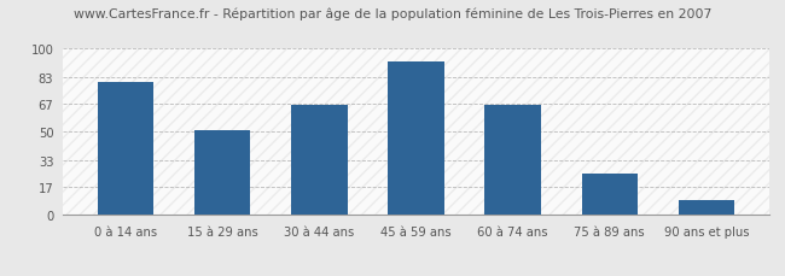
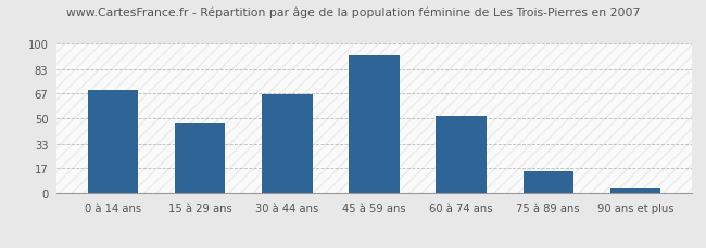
0 à 14 ans: 80 -> 69
15 à 29 ans: 51 -> 47
60 à 74 ans: 66 -> 52
75 à 89 ans: 25 -> 15
90 ans et plus: 9 -> 3
